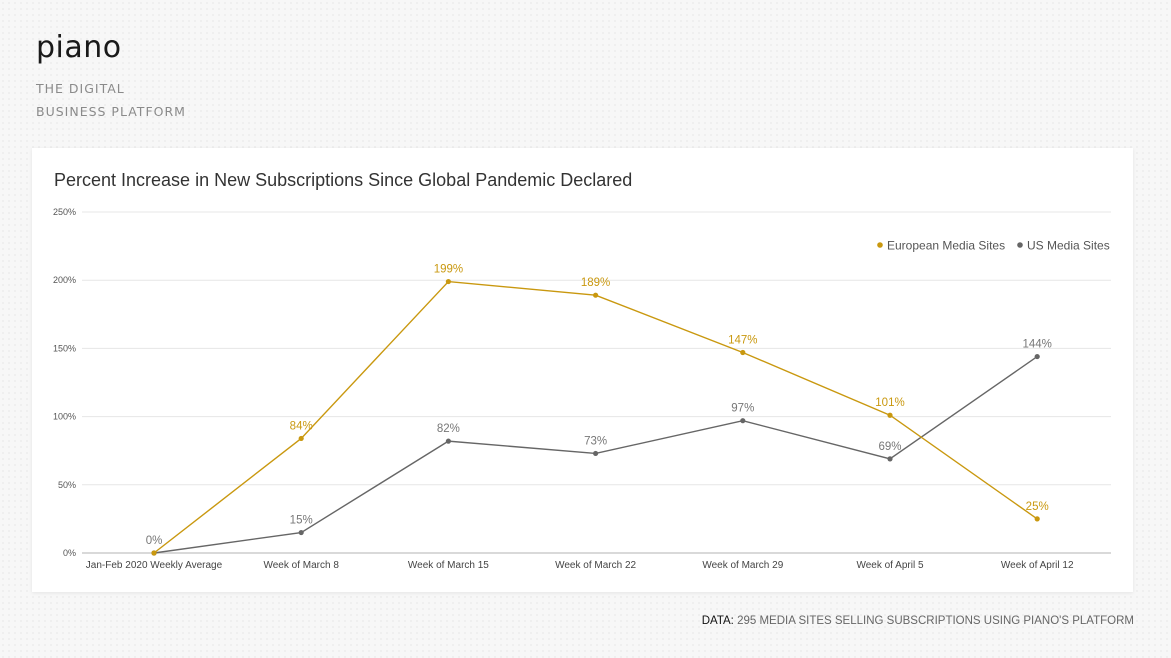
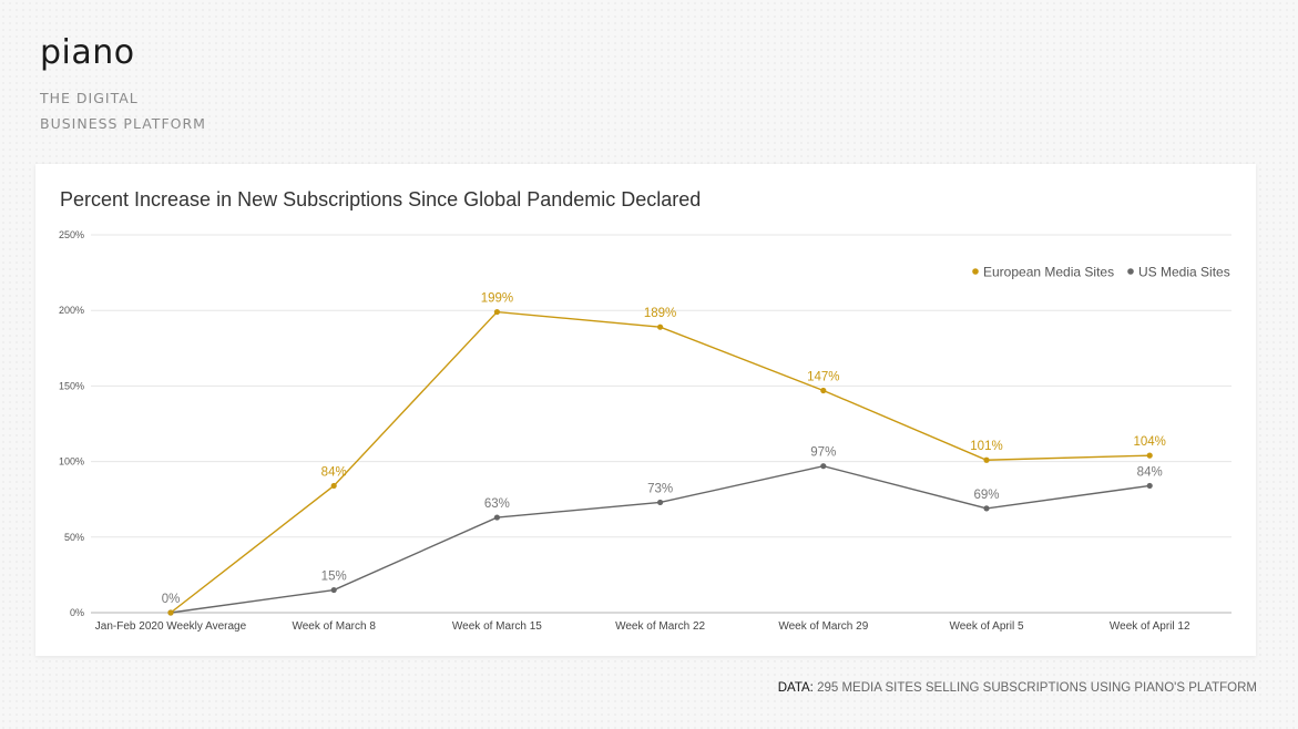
US Media Sites/Week of March 15: 82% -> 63%
European Media Sites/Week of April 12: 25% -> 104%
US Media Sites/Week of April 12: 144% -> 84%
